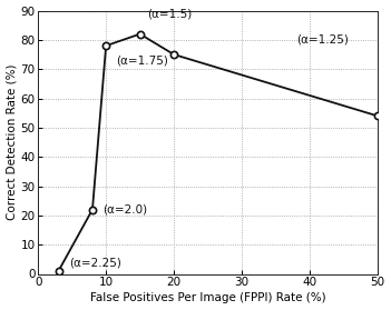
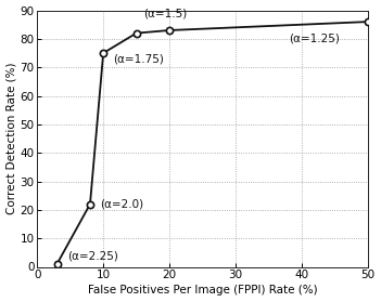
10: 78 -> 75
20: 75 -> 83
50: 54 -> 86
